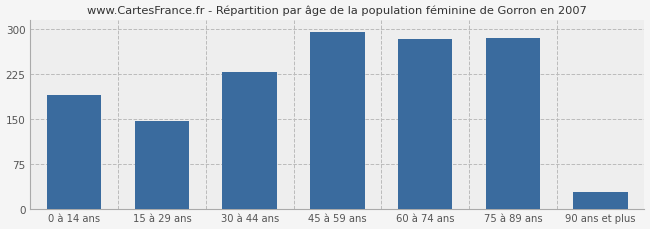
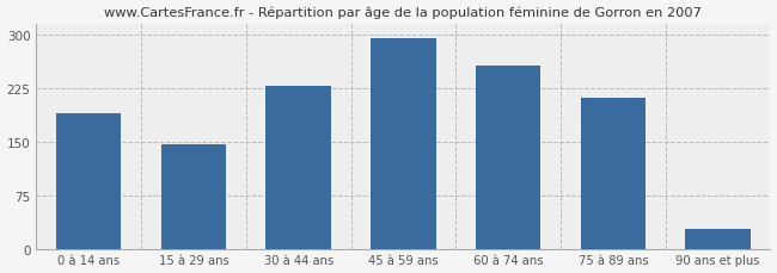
60 à 74 ans: 284 -> 256
75 à 89 ans: 285 -> 212
